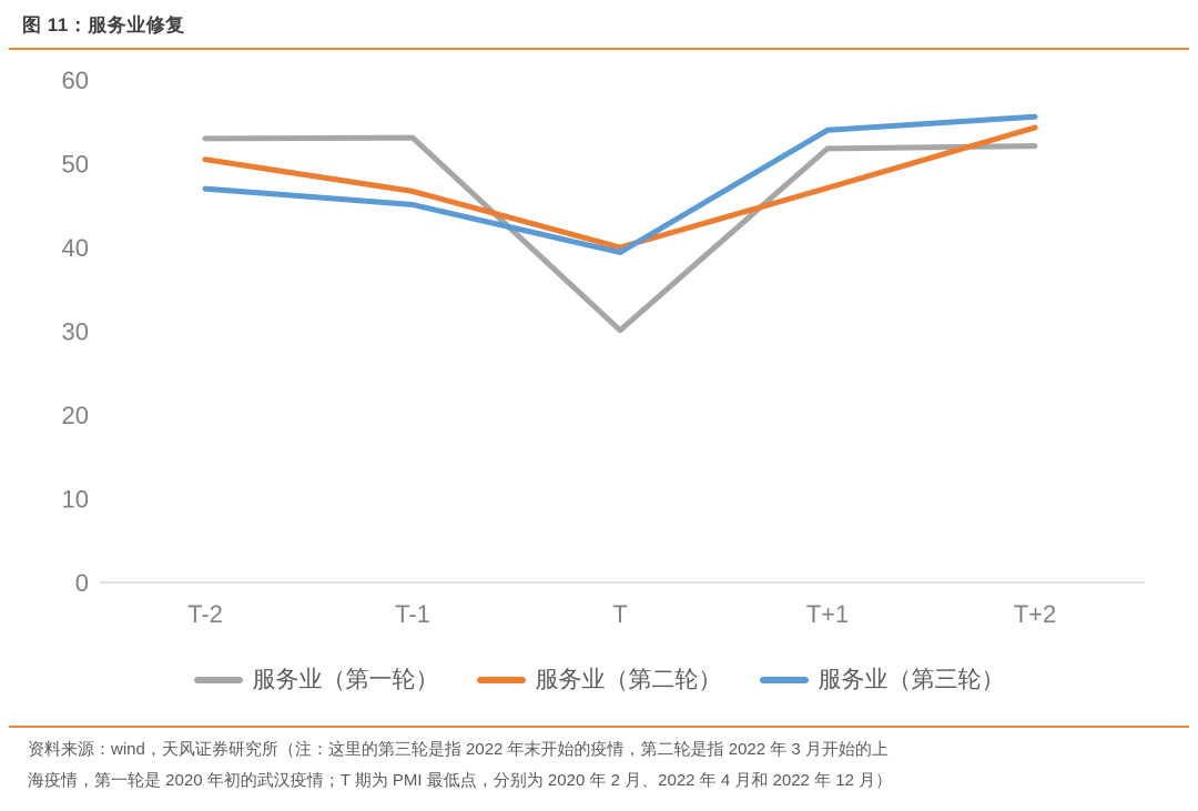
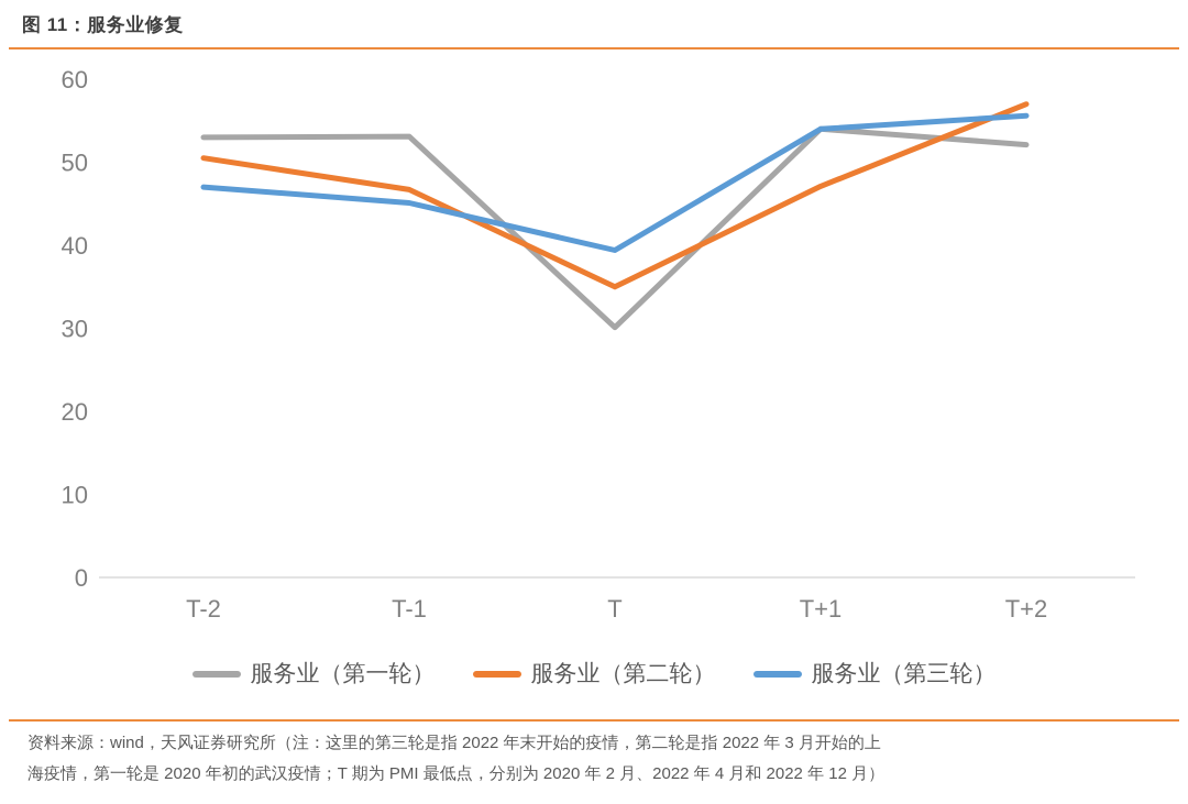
服务业（第二轮）/T: 40 -> 35
服务业（第一轮）/T+1: 52 -> 54
服务业（第二轮）/T+2: 54 -> 57
